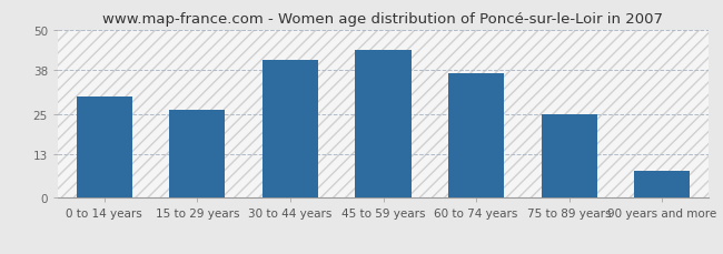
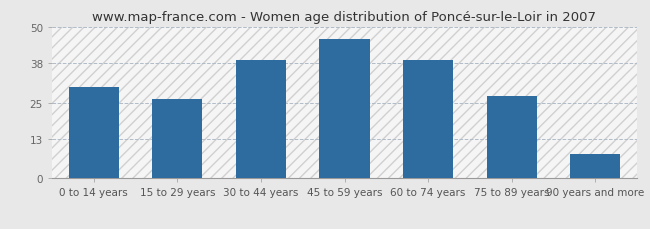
30 to 44 years: 41 -> 39
45 to 59 years: 44 -> 46
60 to 74 years: 37 -> 39
75 to 89 years: 25 -> 27
